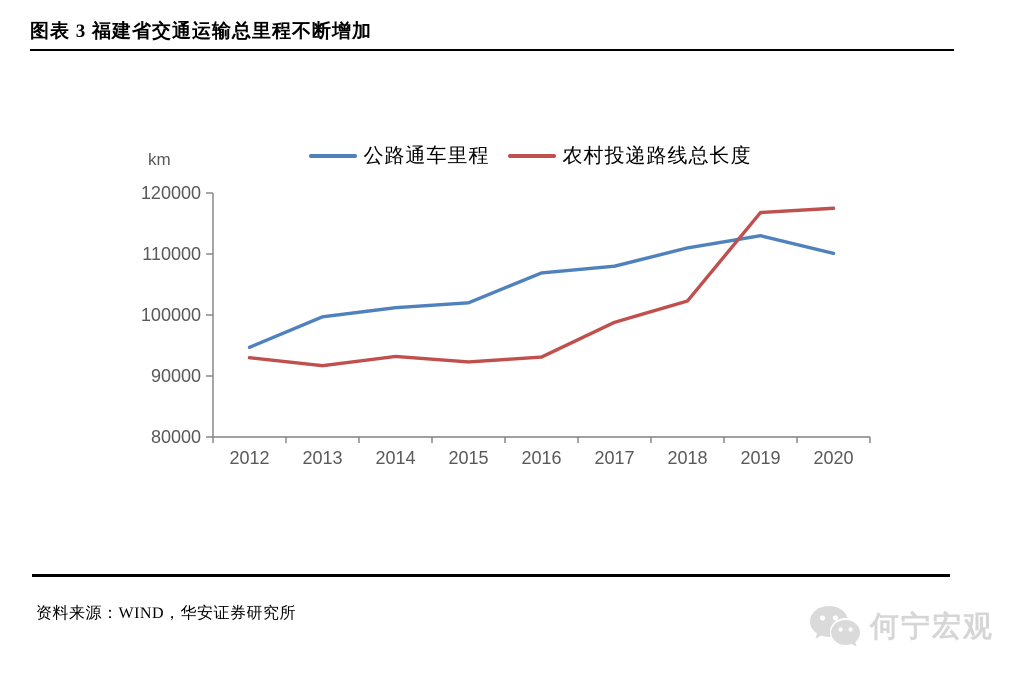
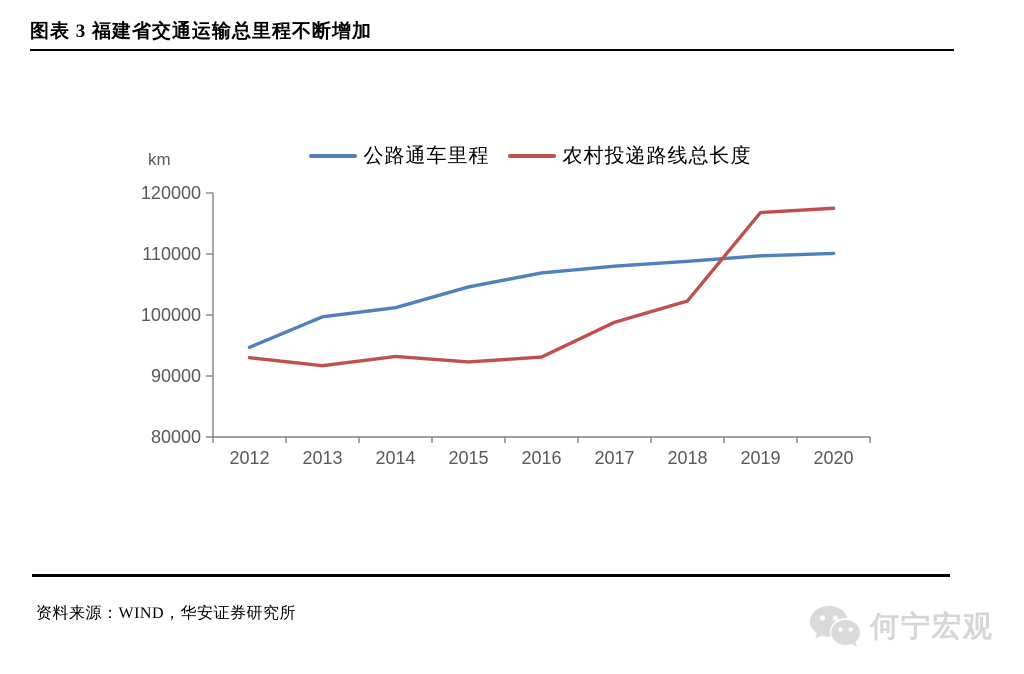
公路通车里程/2015: 102000 -> 105000
公路通车里程/2018: 111000 -> 109000
公路通车里程/2019: 113000 -> 110000
